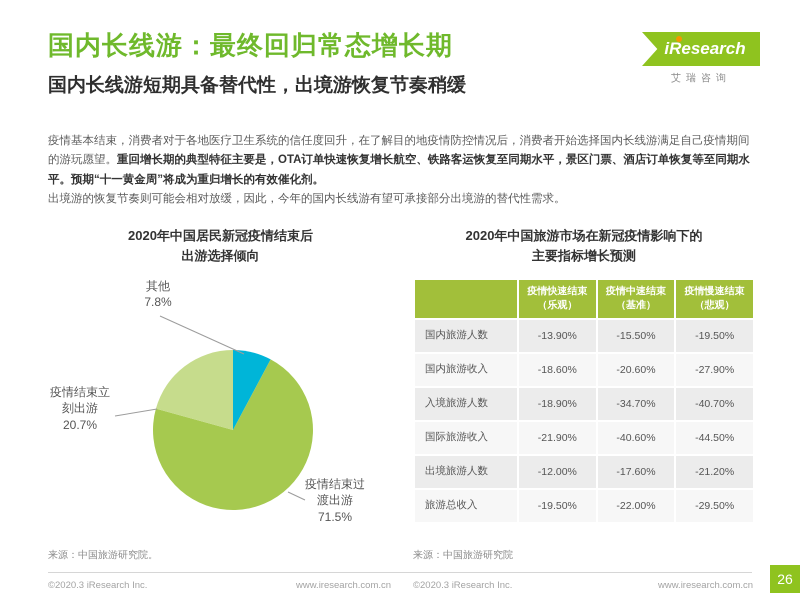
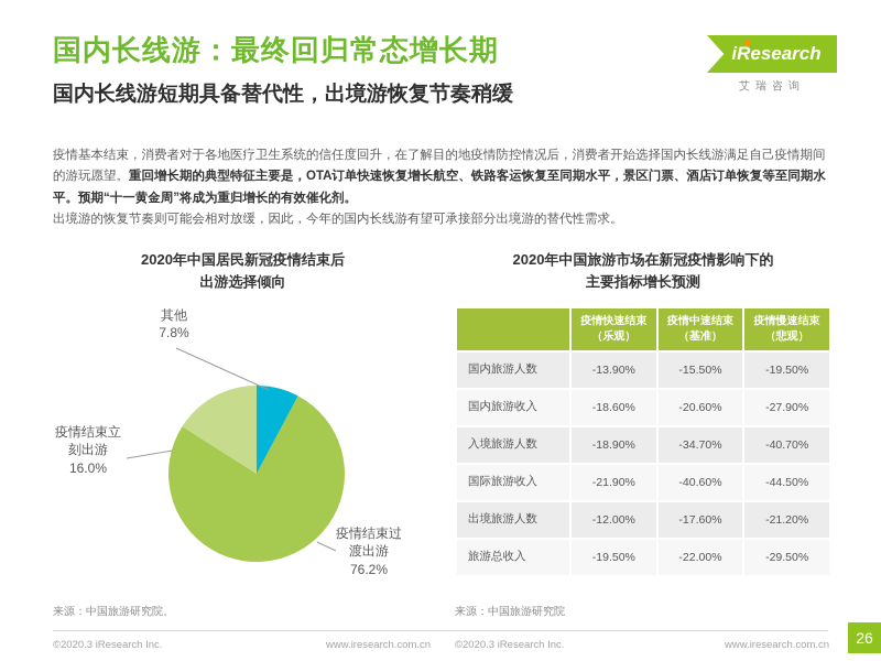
2020年中国居民新冠疫情结束后出游选择倾向/疫情结束过渡出游: 71.5% -> 76.2%
2020年中国居民新冠疫情结束后出游选择倾向/疫情结束立刻出游: 20.7% -> 16.0%
